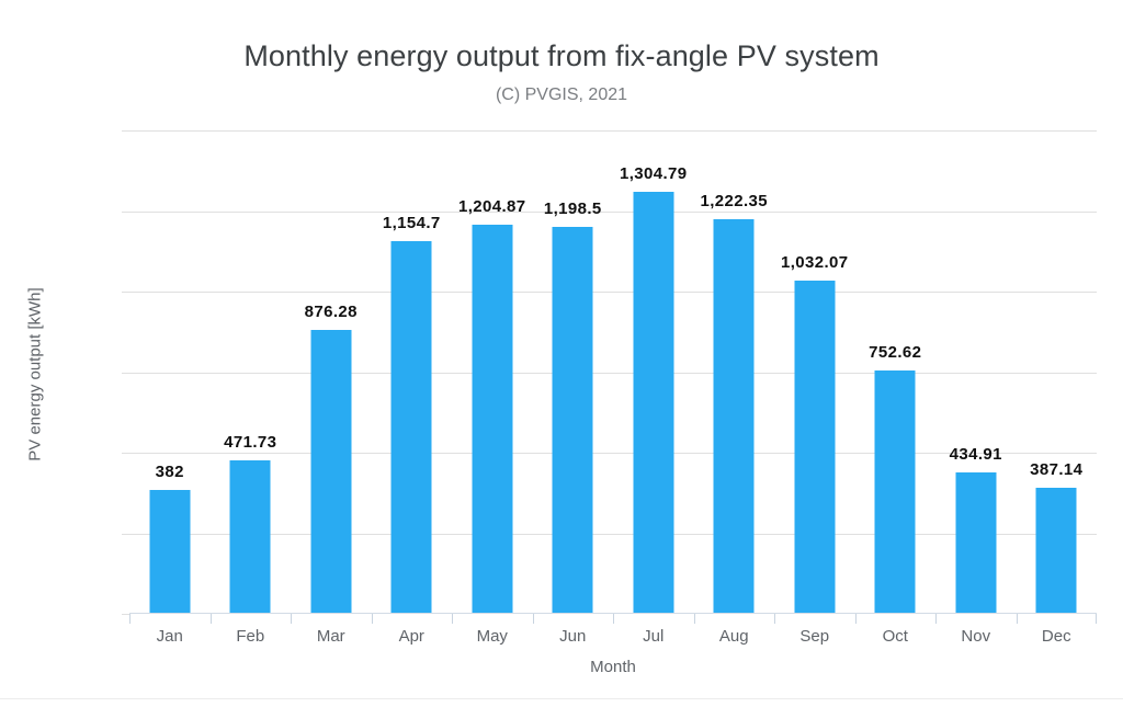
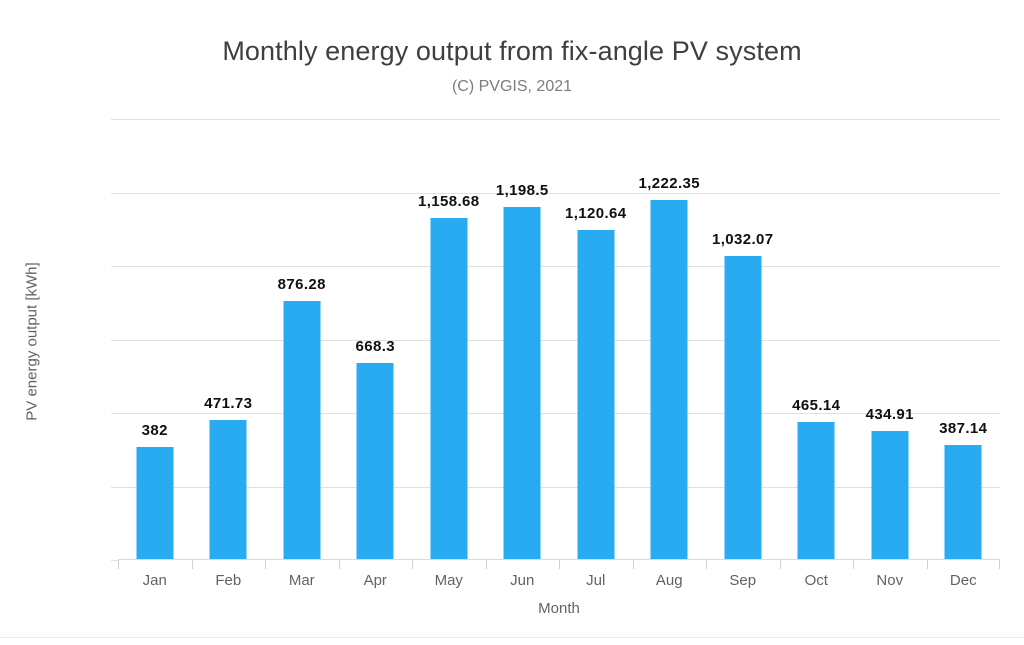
Apr: 1,154.7 -> 668.3
May: 1,204.87 -> 1,158.68
Jul: 1,304.79 -> 1,120.64
Oct: 752.62 -> 465.14
